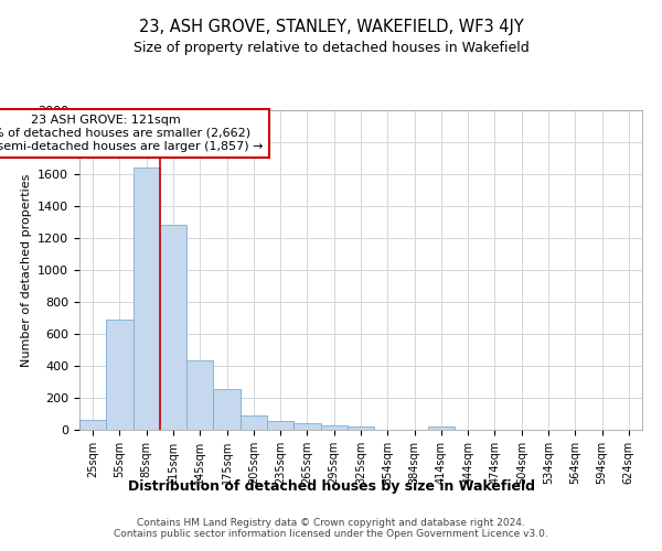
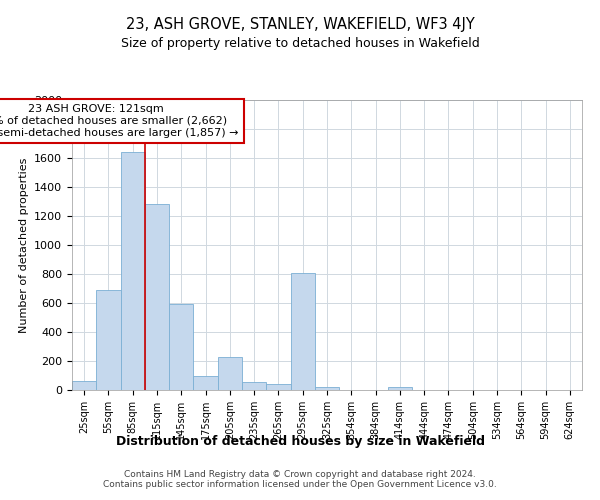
145sqm: 440 -> 590
175sqm: 260 -> 100
205sqm: 90 -> 230
295sqm: 30 -> 810
